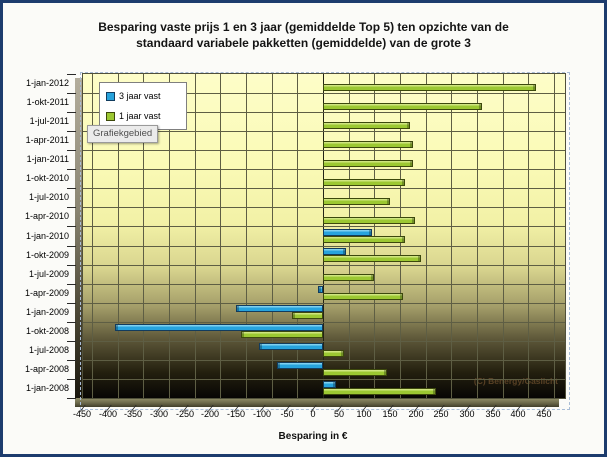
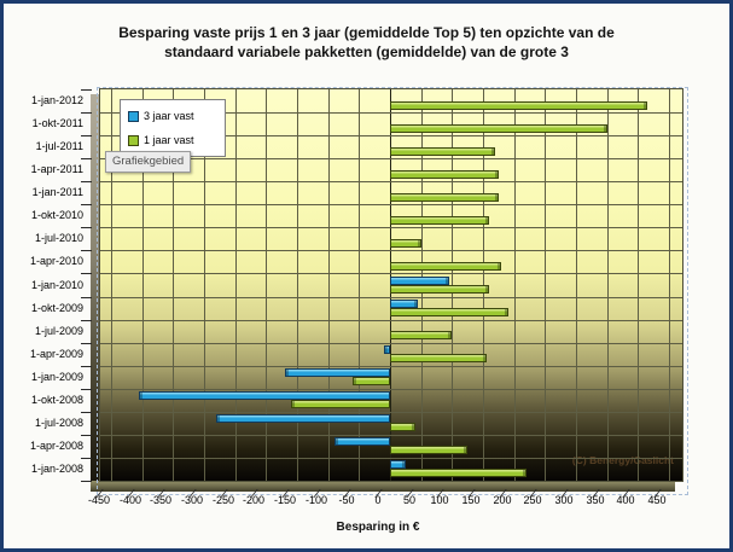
1 jaar vast/1-okt-2011: 310 -> 350
1 jaar vast/1-jul-2010: 130 -> 50
3 jaar vast/1-jul-2008: -120 -> -280
